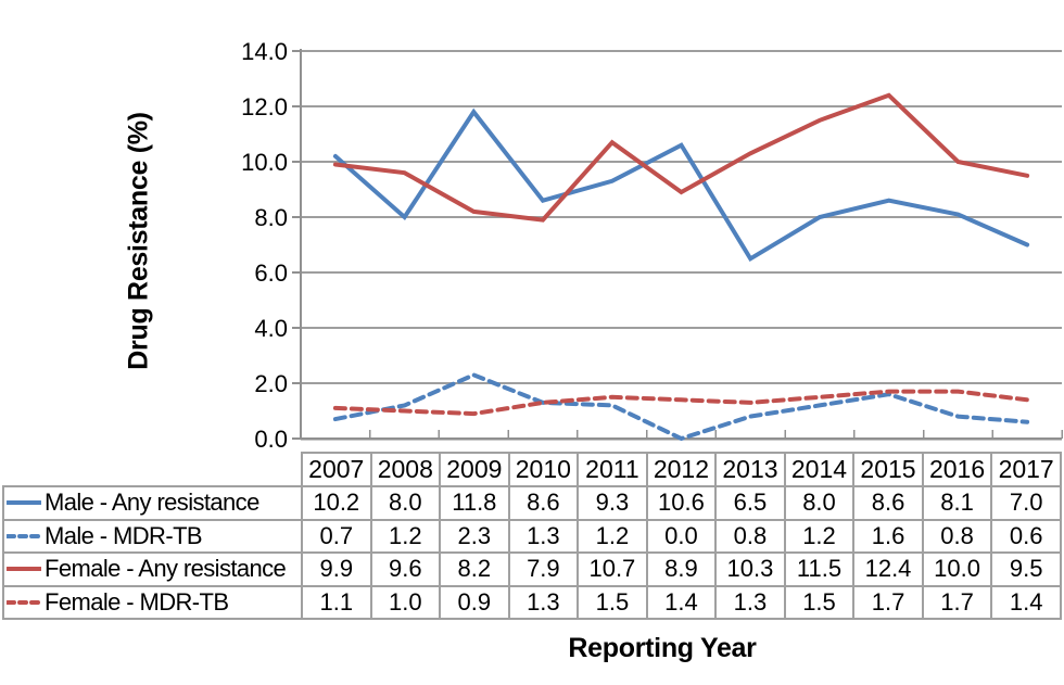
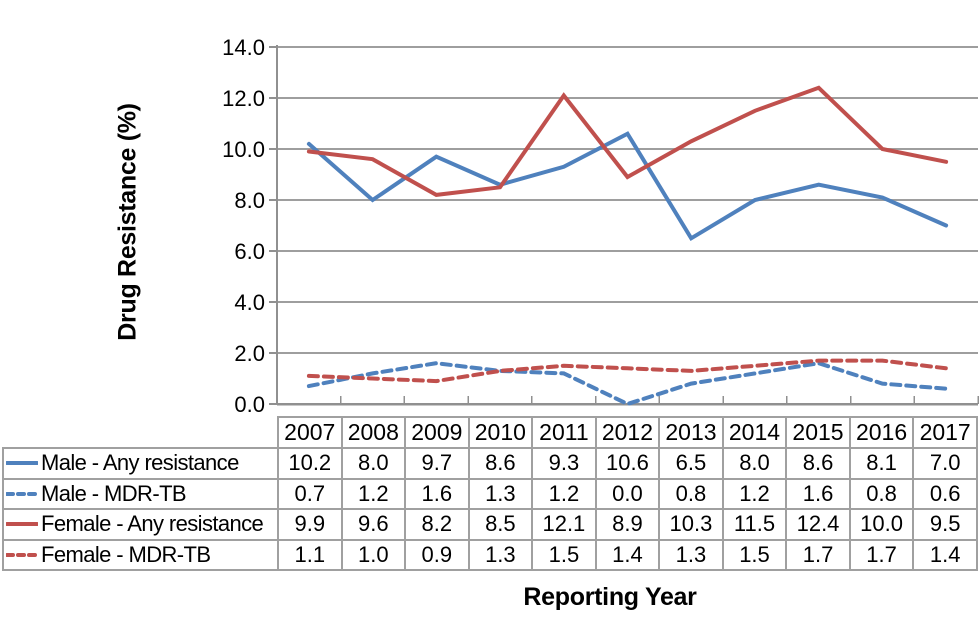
Male - Any resistance/2009: 11.8 -> 9.7
Male - MDR-TB/2009: 2.3 -> 1.6
Female - Any resistance/2010: 7.9 -> 8.5
Female - Any resistance/2011: 10.7 -> 12.1
